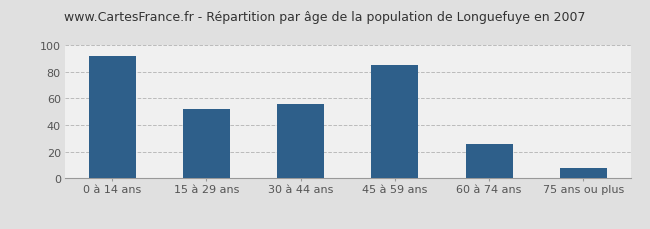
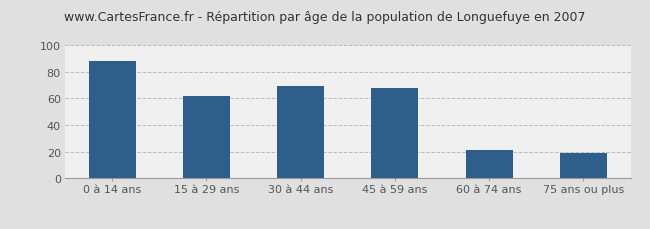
0 à 14 ans: 92 -> 88
15 à 29 ans: 52 -> 62
30 à 44 ans: 56 -> 69
45 à 59 ans: 85 -> 68
60 à 74 ans: 26 -> 21
75 ans ou plus: 8 -> 19
